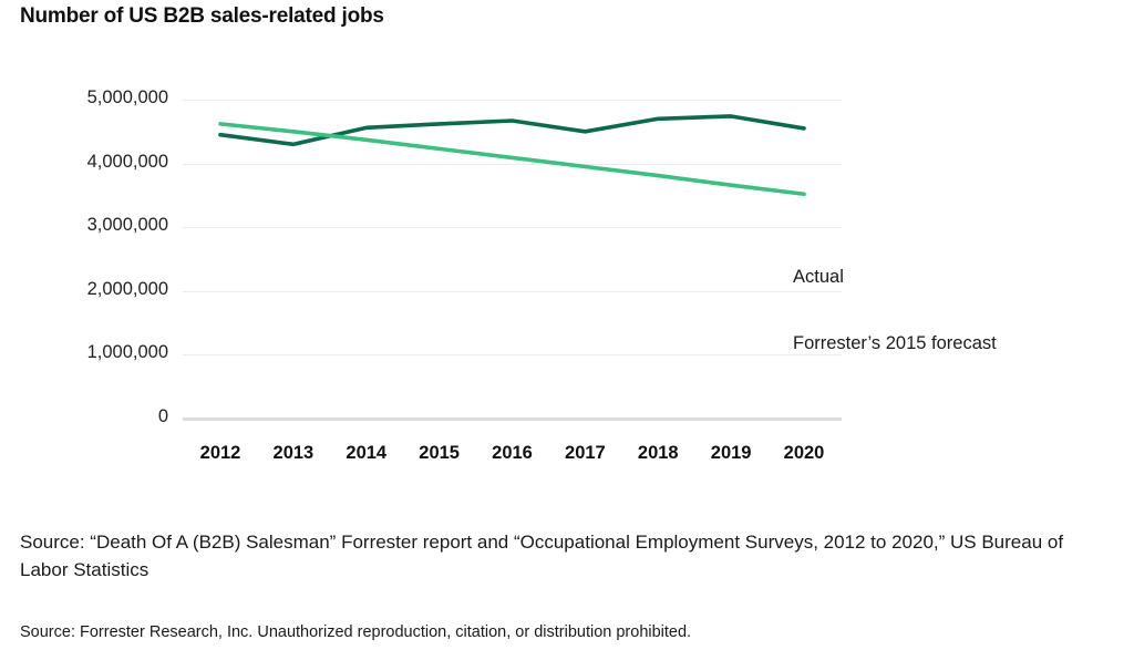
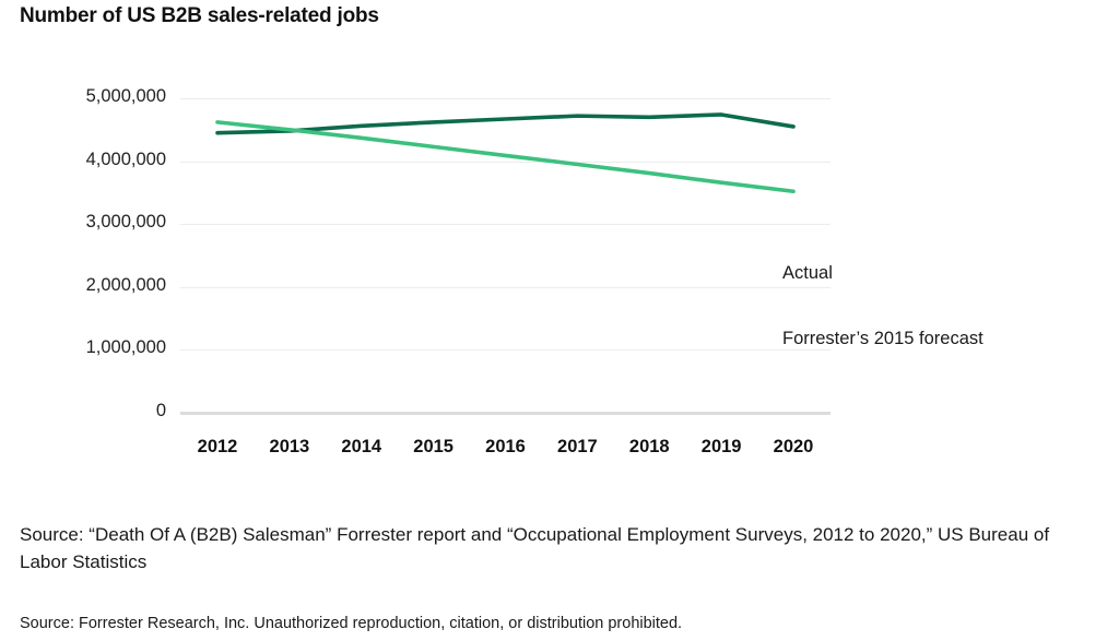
Actual/2013: 4300000 -> 4500000
Actual/2017: 4500000 -> 4700000
